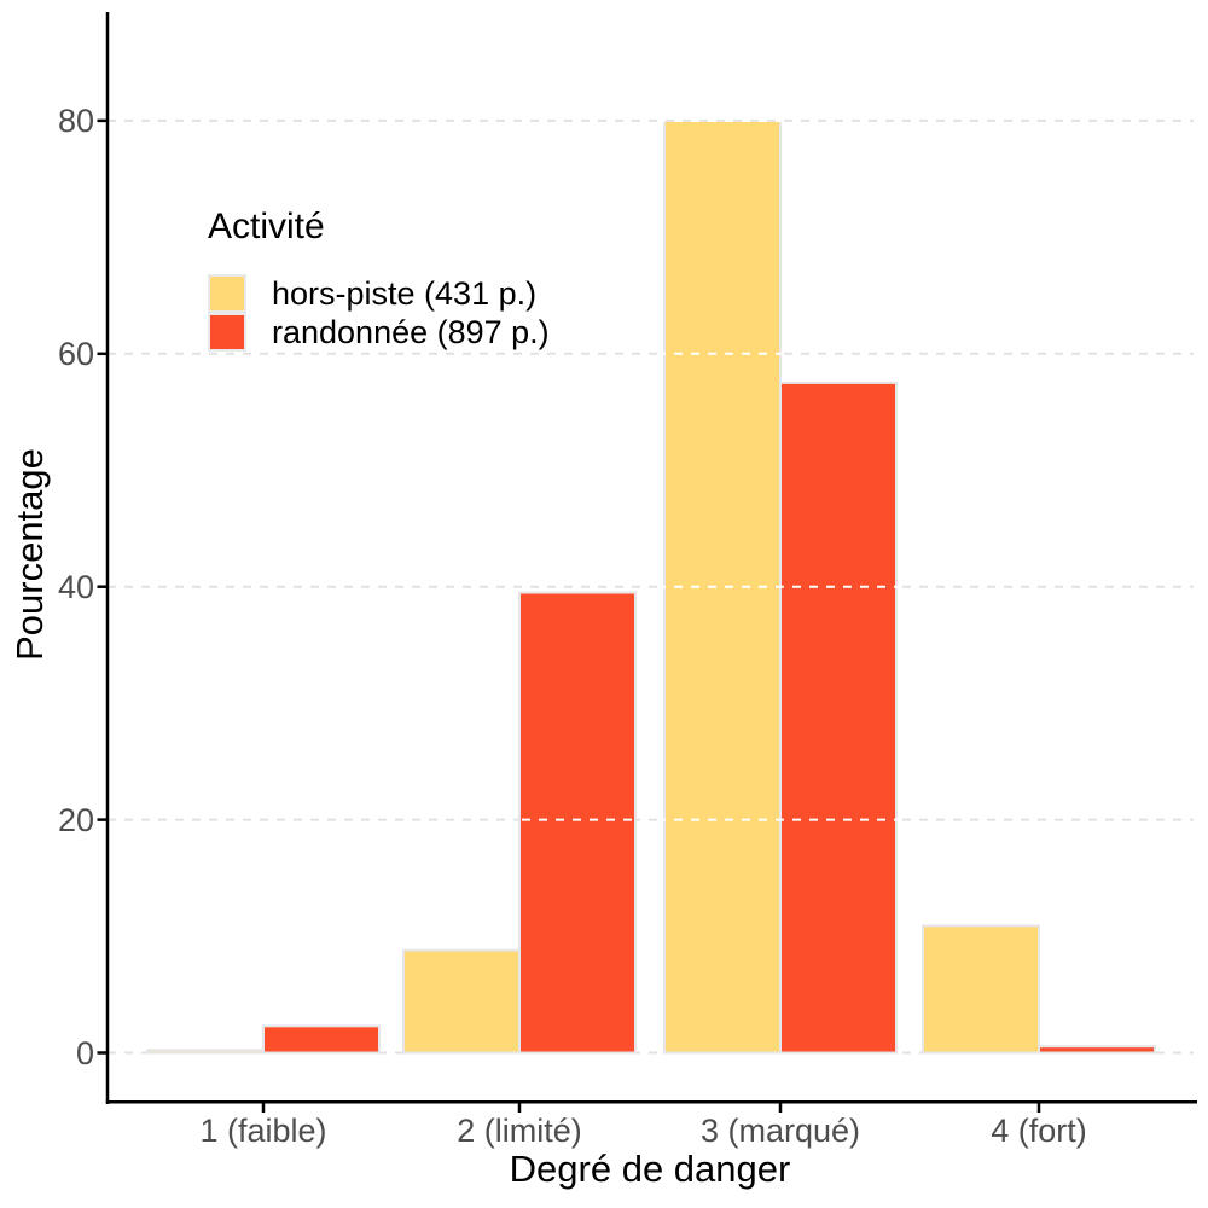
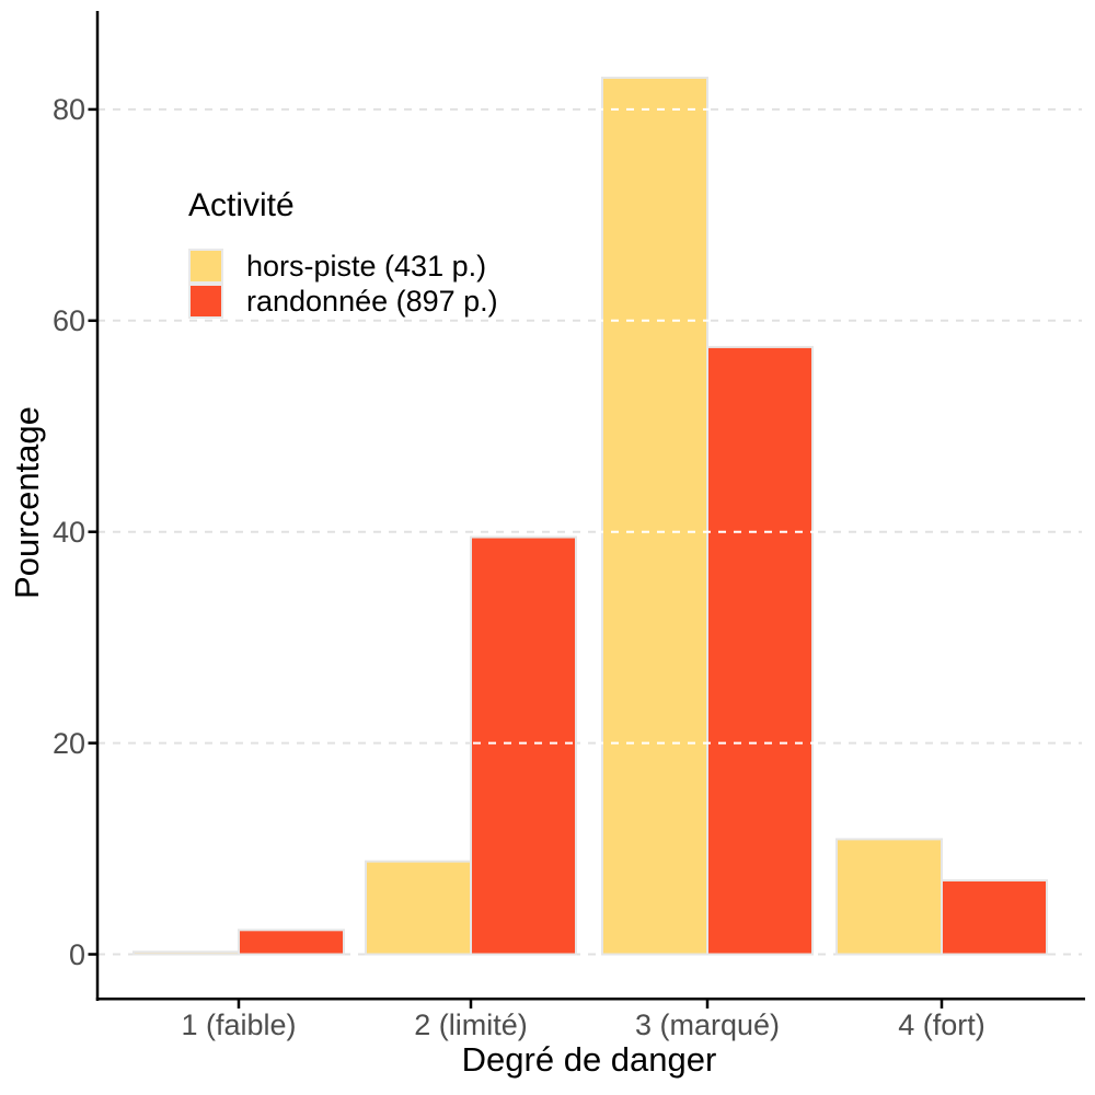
hors-piste (431 p.)/3 (marqué): 80 -> 83
randonnée (897 p.)/4 (fort): 1 -> 7
